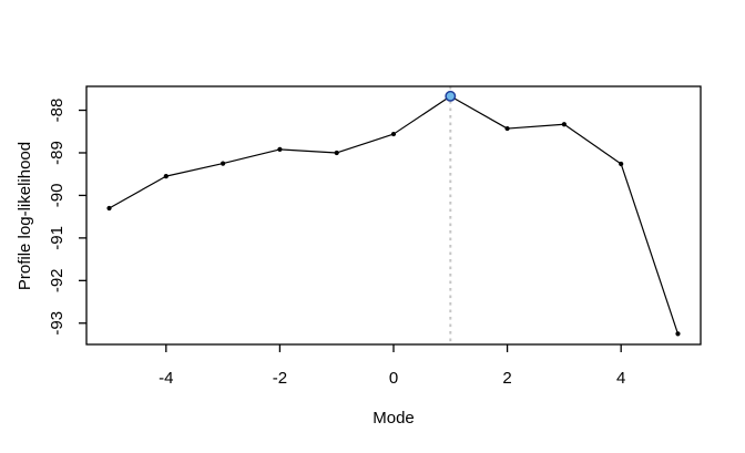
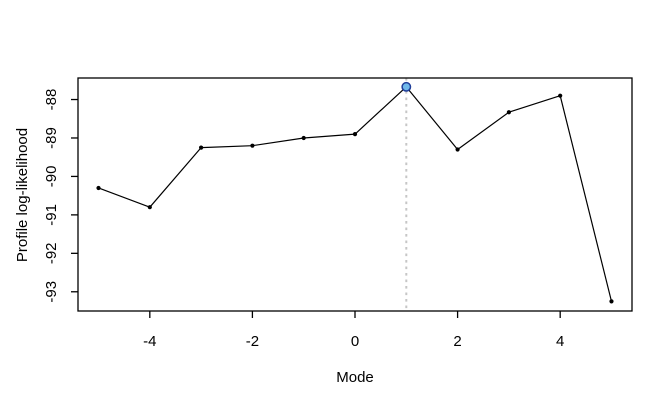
-4: -89.5 -> -90.8
-2: -88.9 -> -89.2
0: -88.6 -> -88.9
2: -88.4 -> -89.3
4: -89.3 -> -87.9
